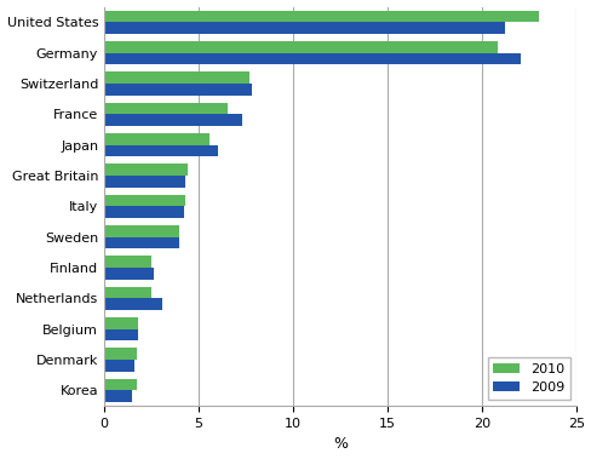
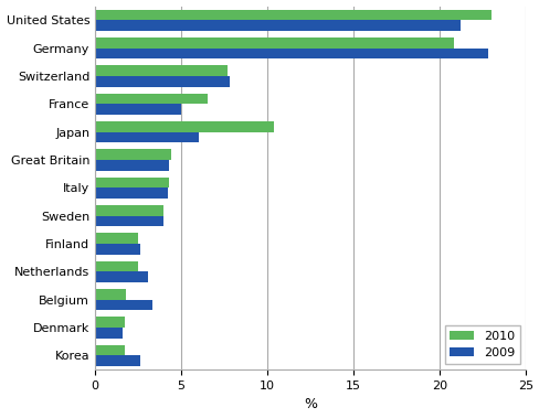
2009/Germany: 22.0 -> 22.8
2009/France: 7.3 -> 5.0
2010/Japan: 5.6 -> 10.4
2009/Belgium: 1.8 -> 3.3
2009/Korea: 1.5 -> 2.6
